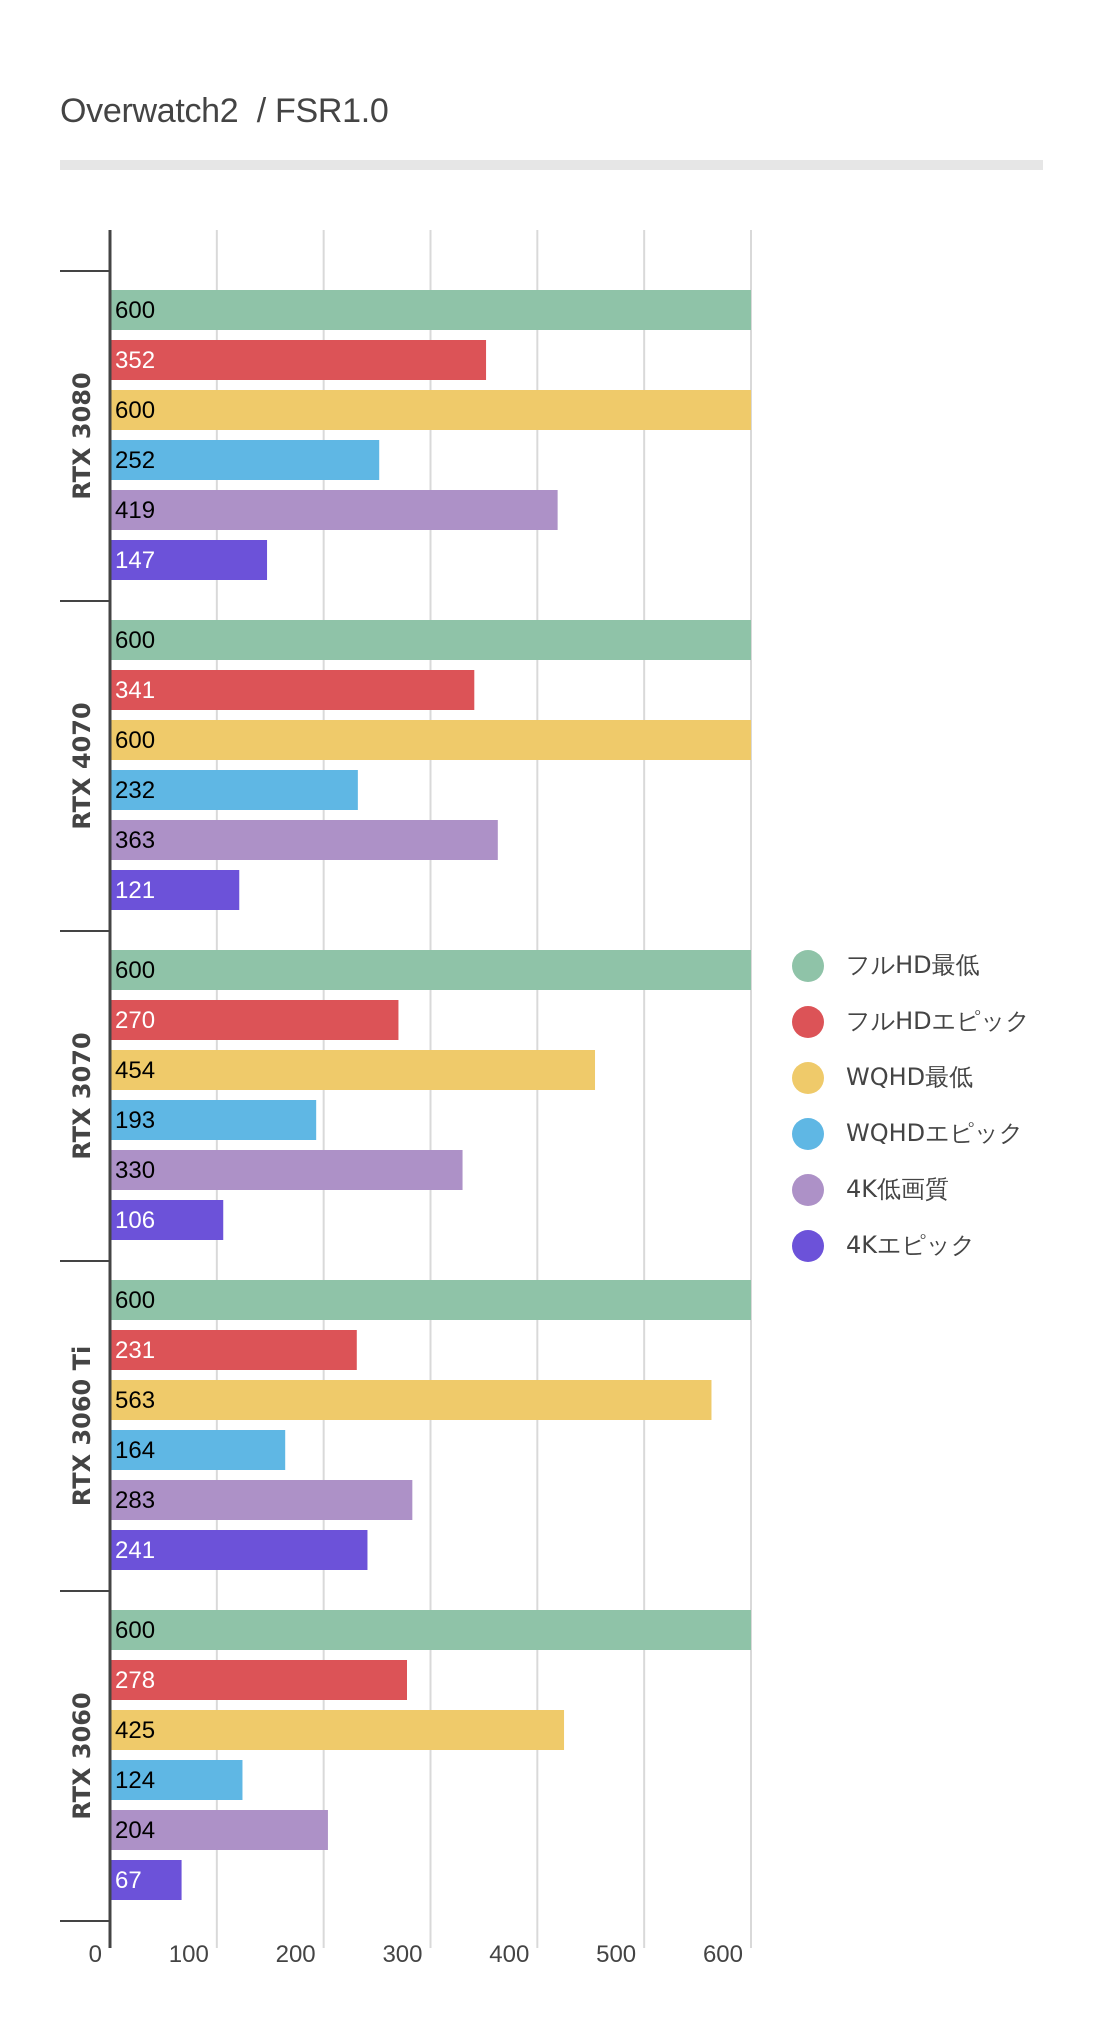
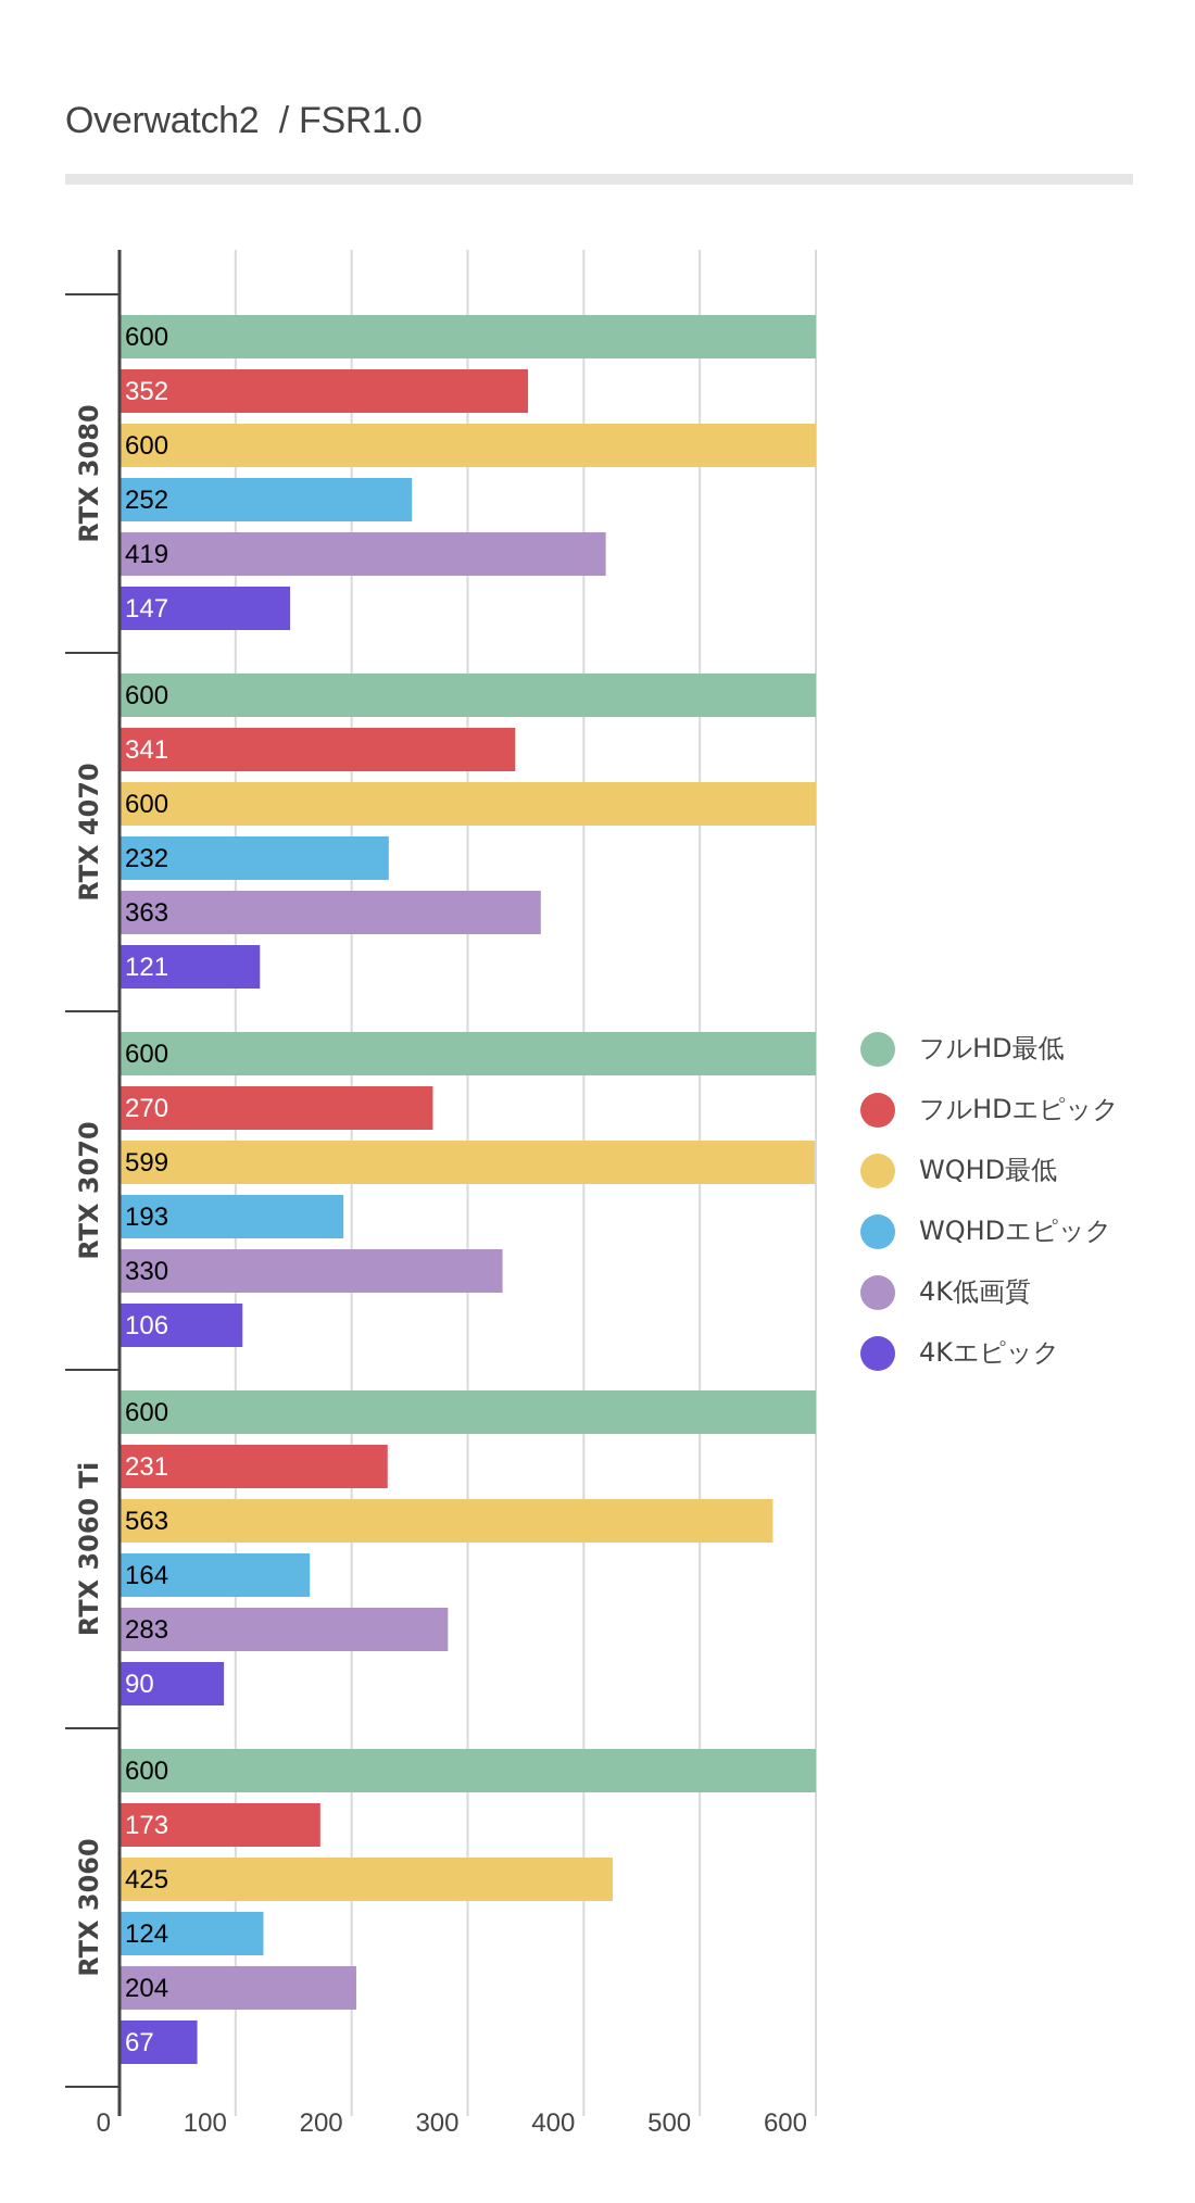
WQHD最低/RTX 3070: 454 -> 599
4Kエピック/RTX 3060 Ti: 241 -> 90
フルHDエピック/RTX 3060: 278 -> 173
